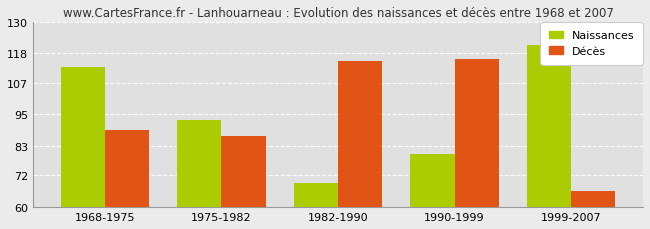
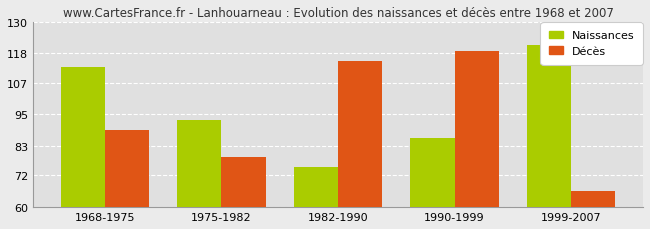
Décès/1975-1982: 87 -> 79
Naissances/1982-1990: 69 -> 75
Naissances/1990-1999: 80 -> 86
Décès/1990-1999: 116 -> 119
